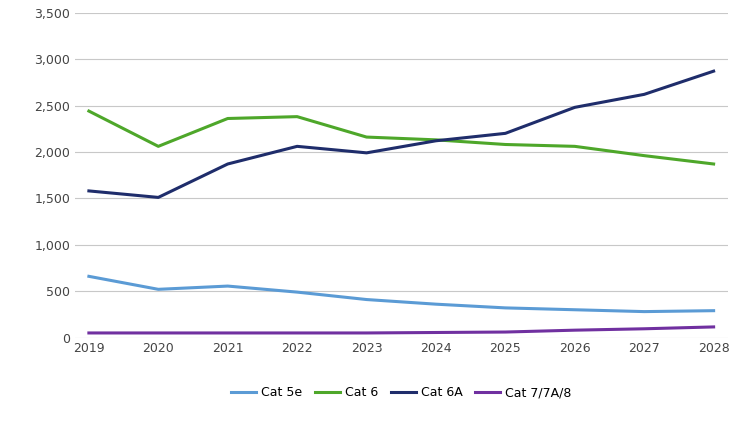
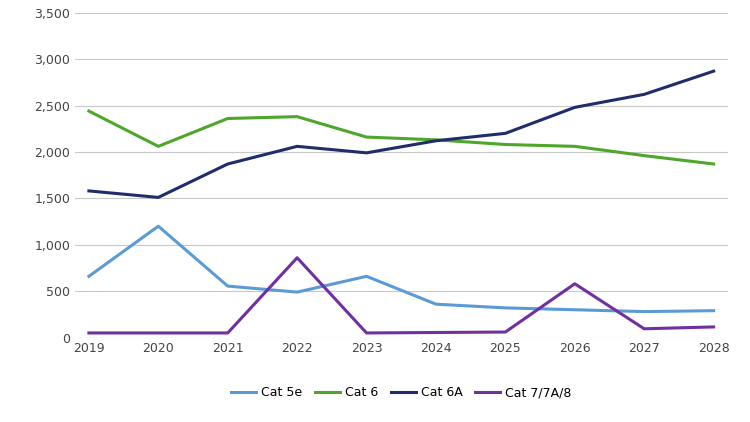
Cat 5e/2020: 520 -> 1,200
Cat 7/7A/8/2022: 50 -> 860
Cat 5e/2023: 410 -> 660
Cat 7/7A/8/2026: 80 -> 580
